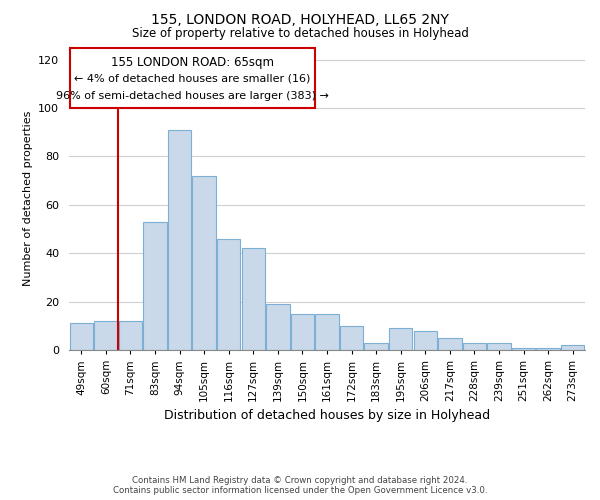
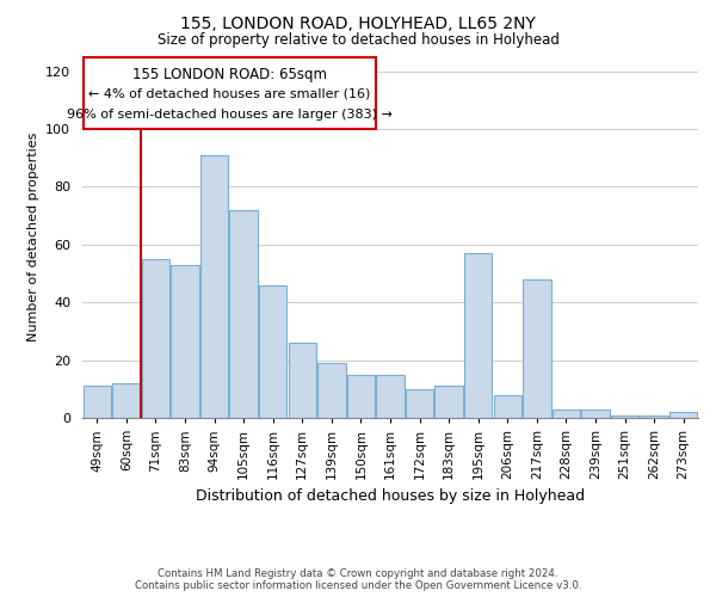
71sqm: 12 -> 55
127sqm: 42 -> 26
183sqm: 3 -> 11
195sqm: 9 -> 57
217sqm: 5 -> 48
